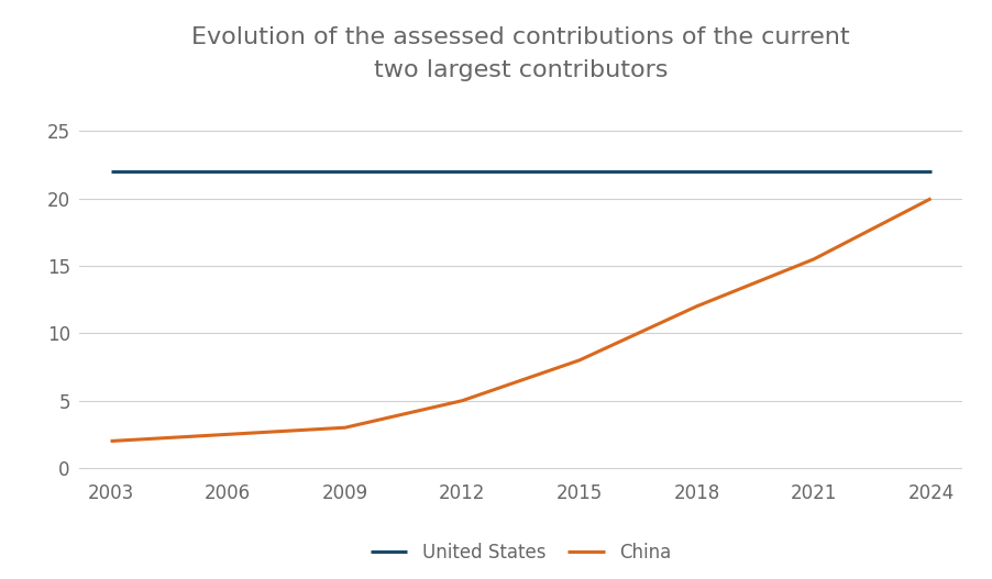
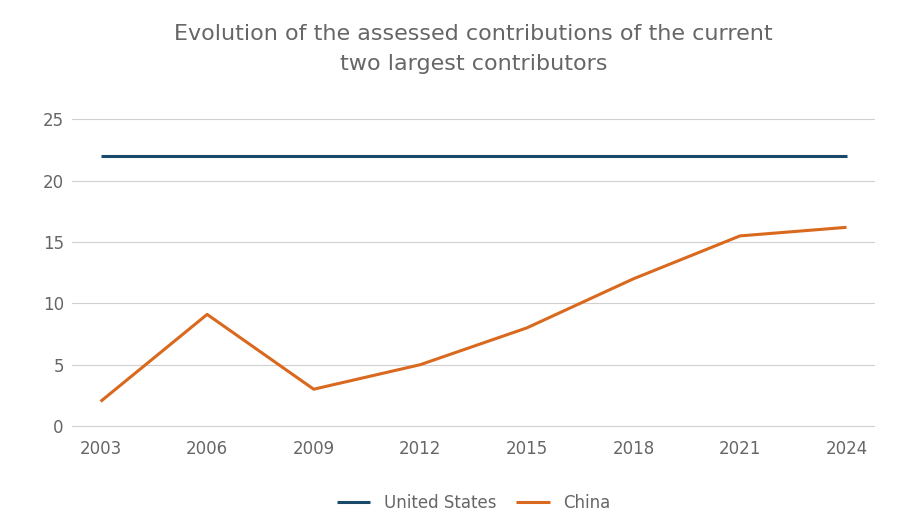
China/2006: 2.5 -> 9.1
China/2024: 20.0 -> 16.2
